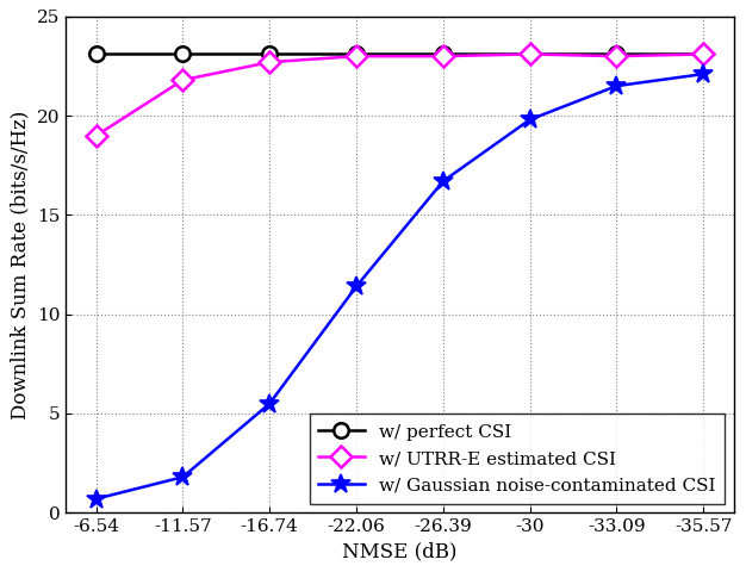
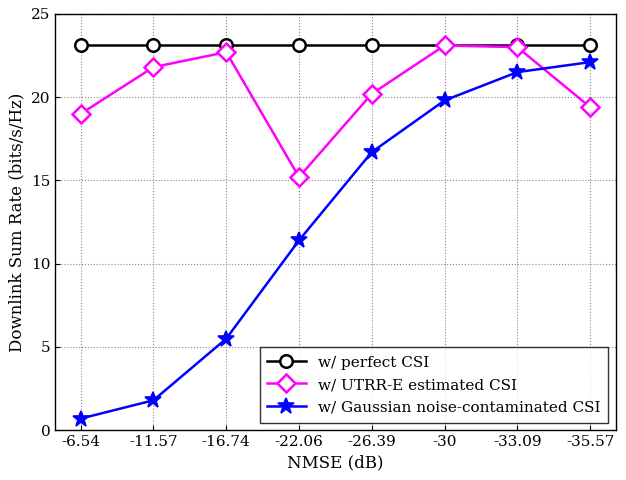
w/ UTRR-E estimated CSI/-22.06: 23.0 -> 15.2
w/ UTRR-E estimated CSI/-26.39: 23.0 -> 20.2
w/ UTRR-E estimated CSI/-35.57: 23.1 -> 19.4
